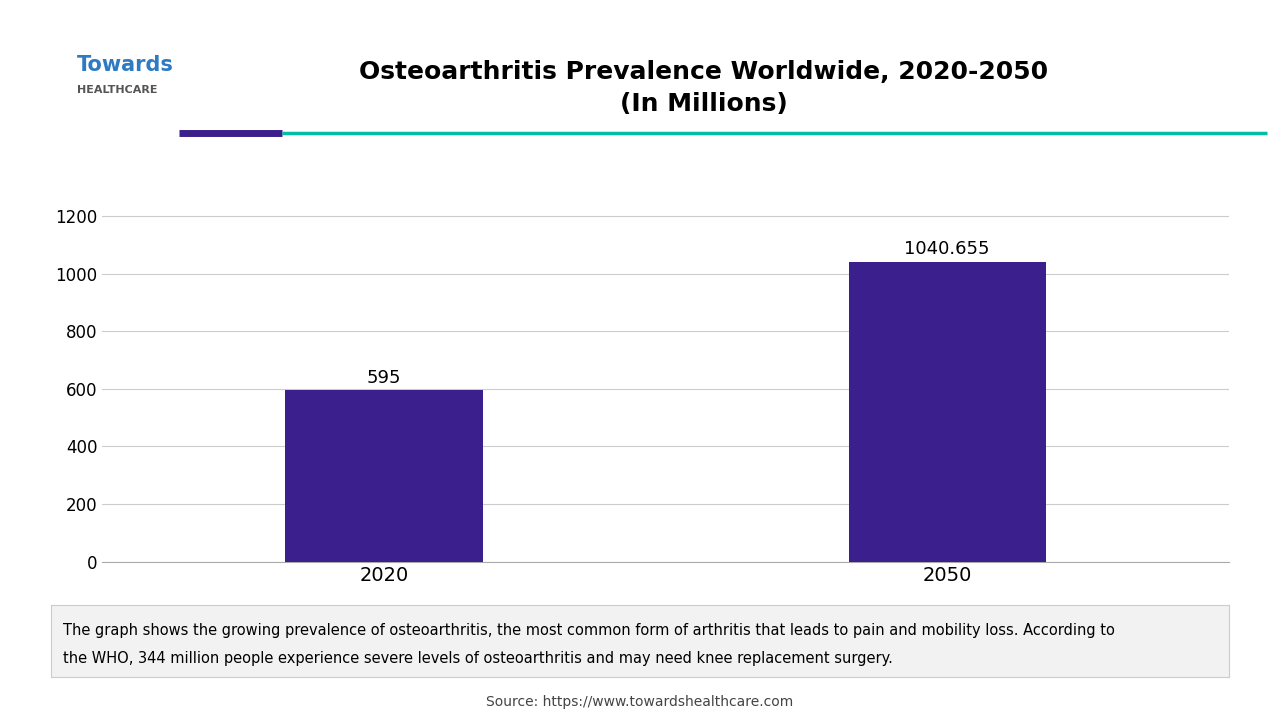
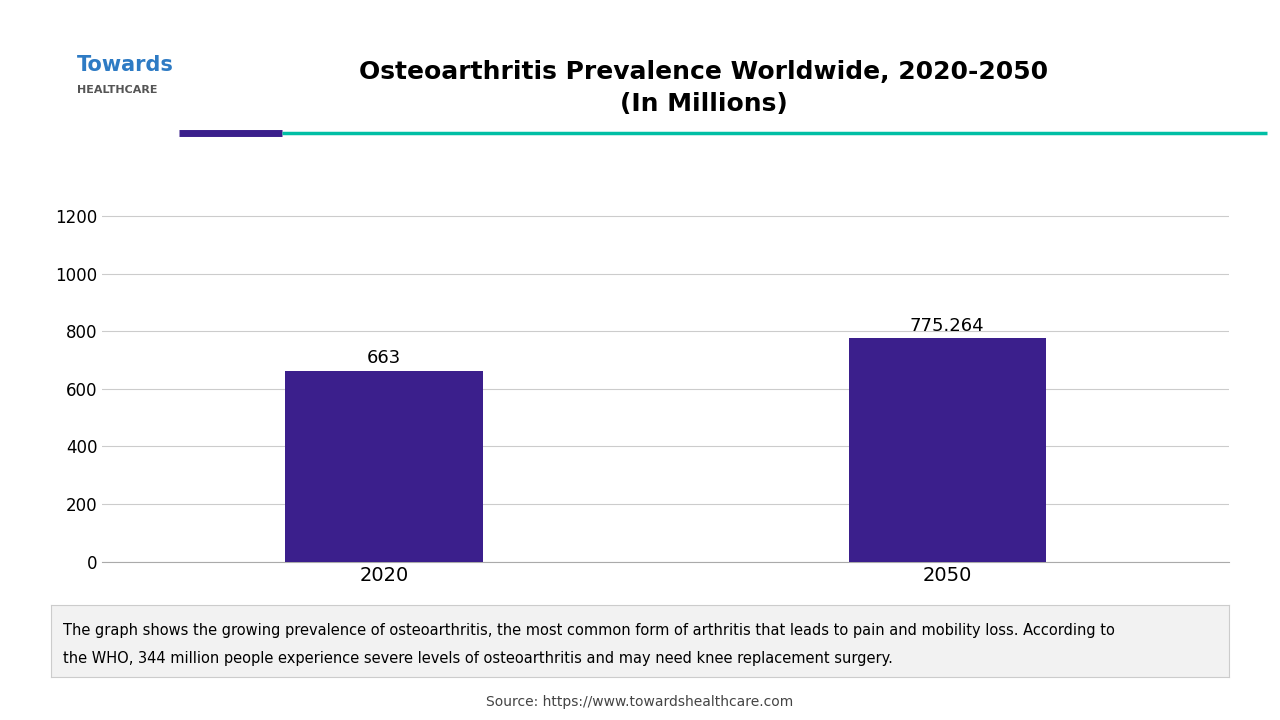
2020: 595 -> 663
2050: 1040.655 -> 775.264
